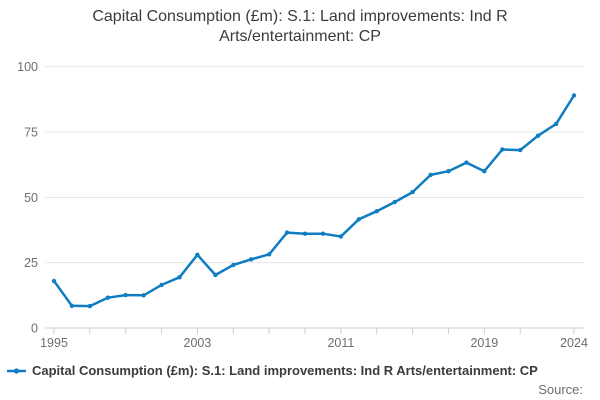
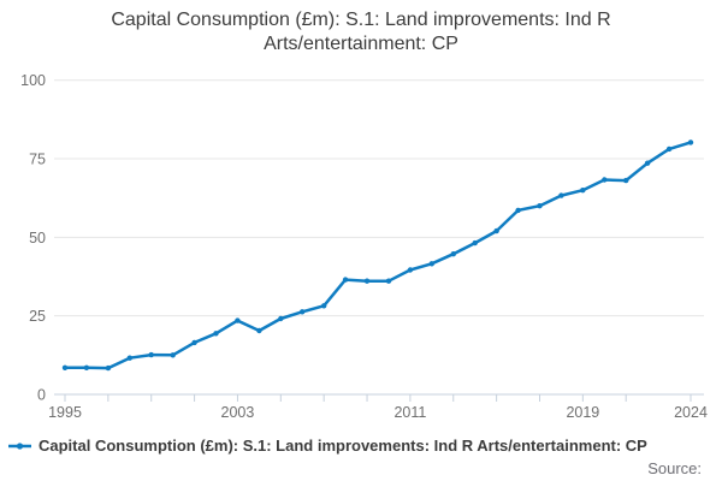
1995: 18 -> 8
2003: 28 -> 24
2011: 35 -> 40
2019: 60 -> 65
2024: 89 -> 80
